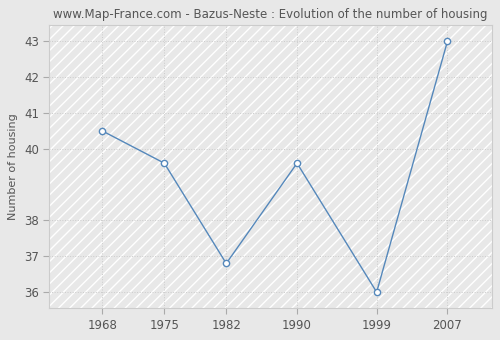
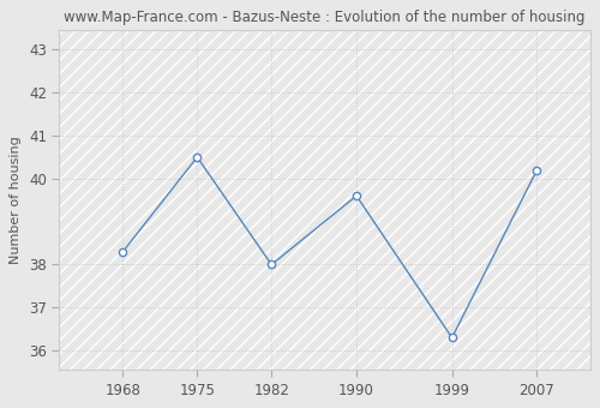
1968: 40.5 -> 38.3
1975: 39.6 -> 40.5
1982: 36.8 -> 38.0
1999: 36.0 -> 36.3
2007: 43.0 -> 40.2
